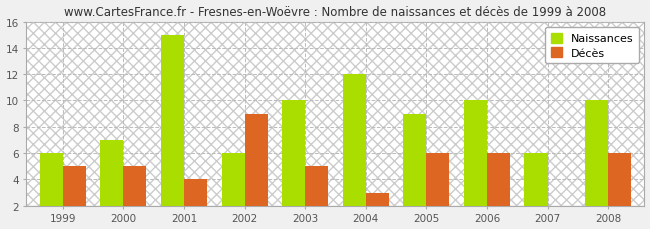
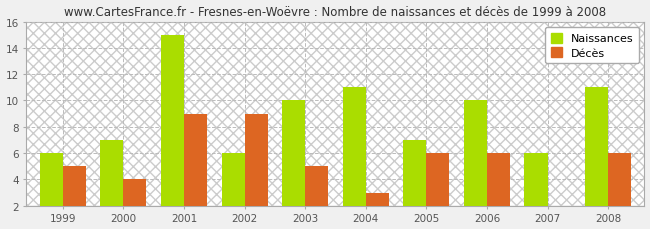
Décès/2000: 5 -> 4
Décès/2001: 4 -> 9
Naissances/2004: 12 -> 11
Naissances/2005: 9 -> 7
Naissances/2008: 10 -> 11
